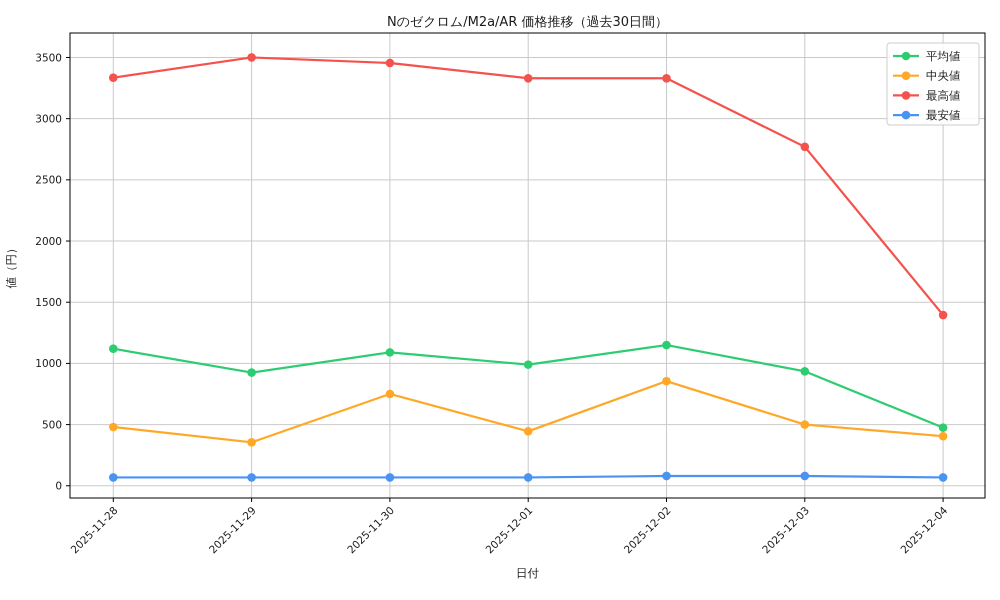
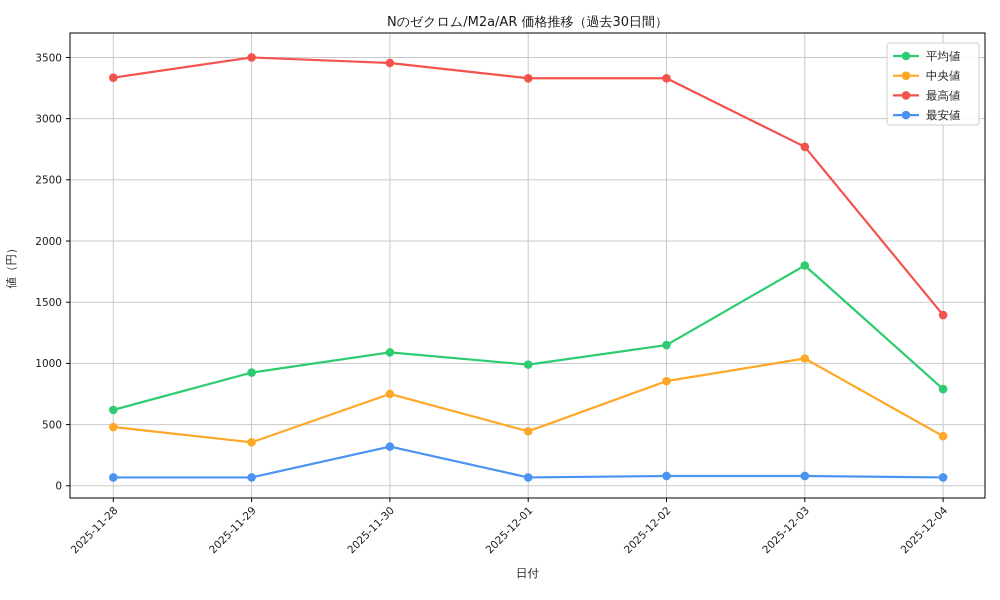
平均値/2025-11-28: 1120 -> 620
最安値/2025-11-30: 70 -> 320
平均値/2025-12-03: 940 -> 1800
中央値/2025-12-03: 500 -> 1040
平均値/2025-12-04: 480 -> 790
